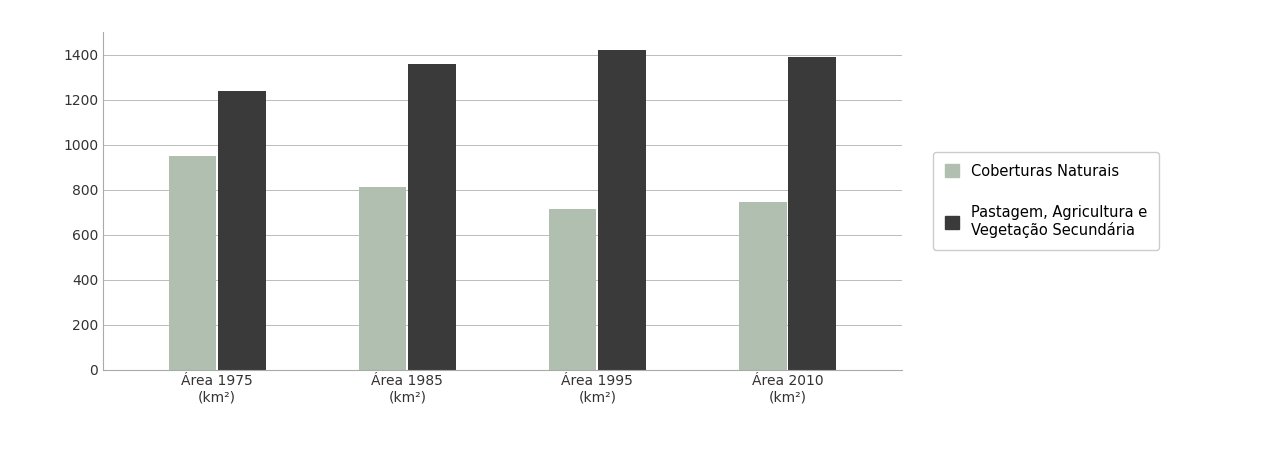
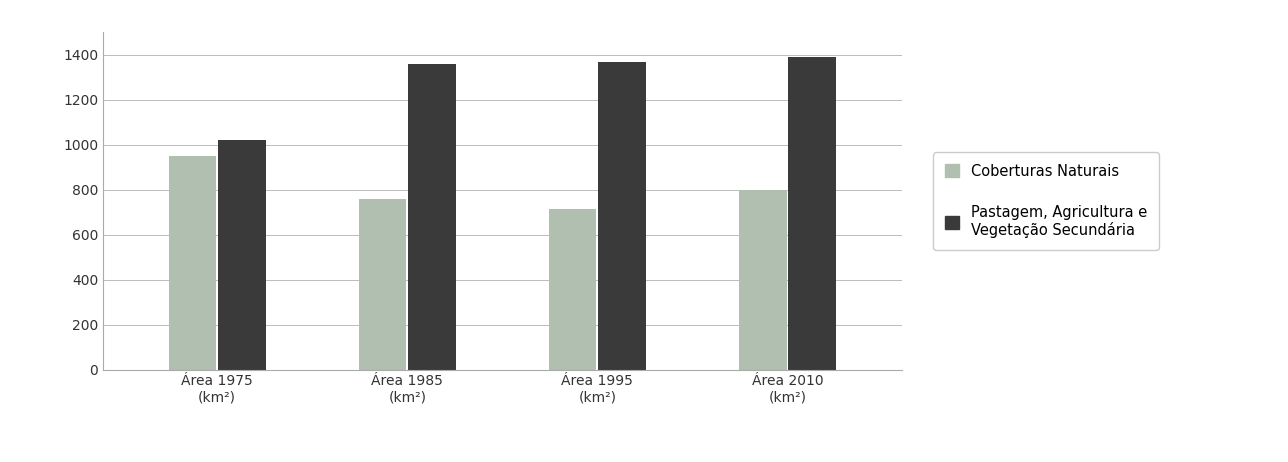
Pastagem, Agricultura e Vegetação Secundária/Área 1975 (km²): 1240 -> 1020
Coberturas Naturais/Área 1985 (km²): 810 -> 760
Pastagem, Agricultura e Vegetação Secundária/Área 1995 (km²): 1420 -> 1370
Coberturas Naturais/Área 2010 (km²): 745 -> 800
